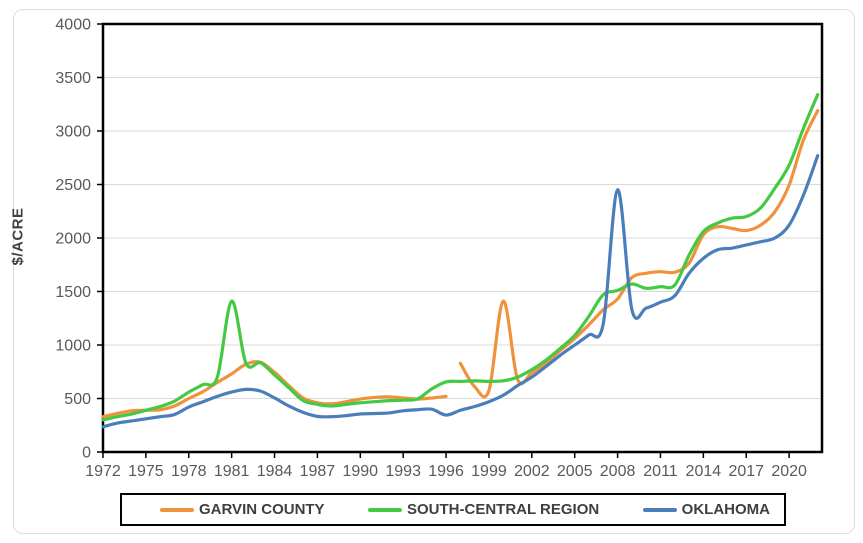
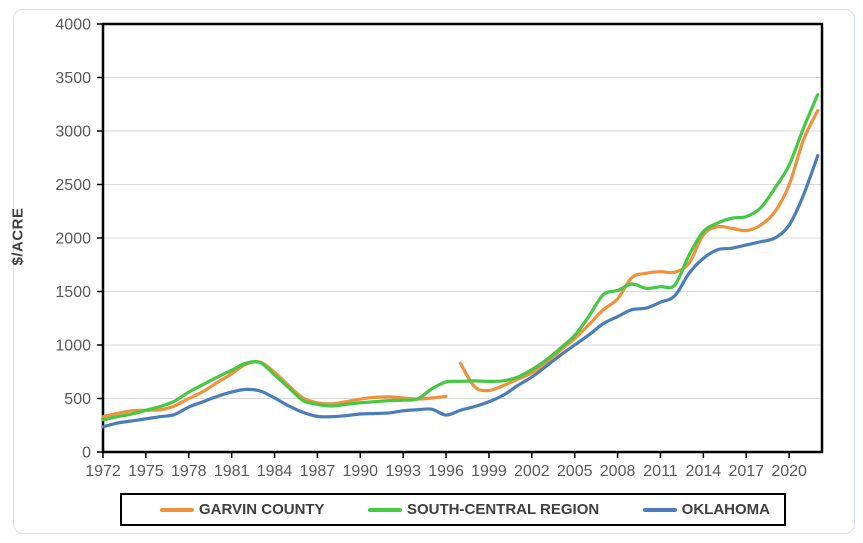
SOUTH-CENTRAL REGION/1981: 1410 -> 760
GARVIN COUNTY/2000: 1410 -> 620
OKLAHOMA/2008: 2450 -> 1260
